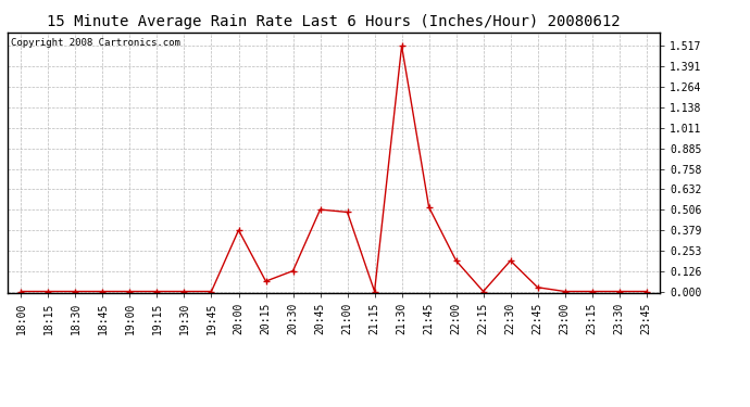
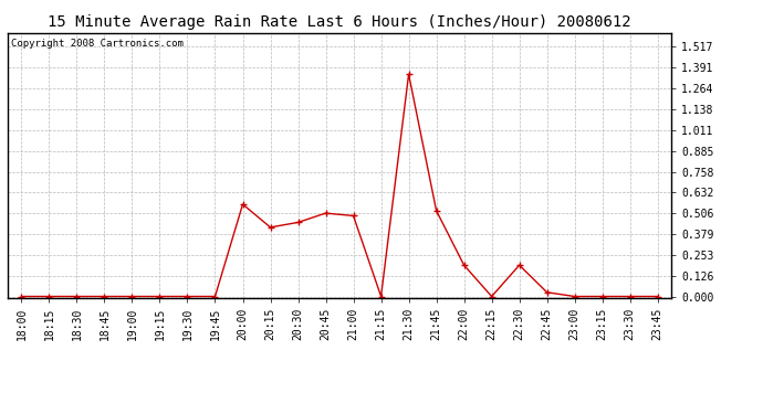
20:00: 0.38 -> 0.56
20:15: 0.06 -> 0.42
20:30: 0.13 -> 0.45
21:30: 1.52 -> 1.35
